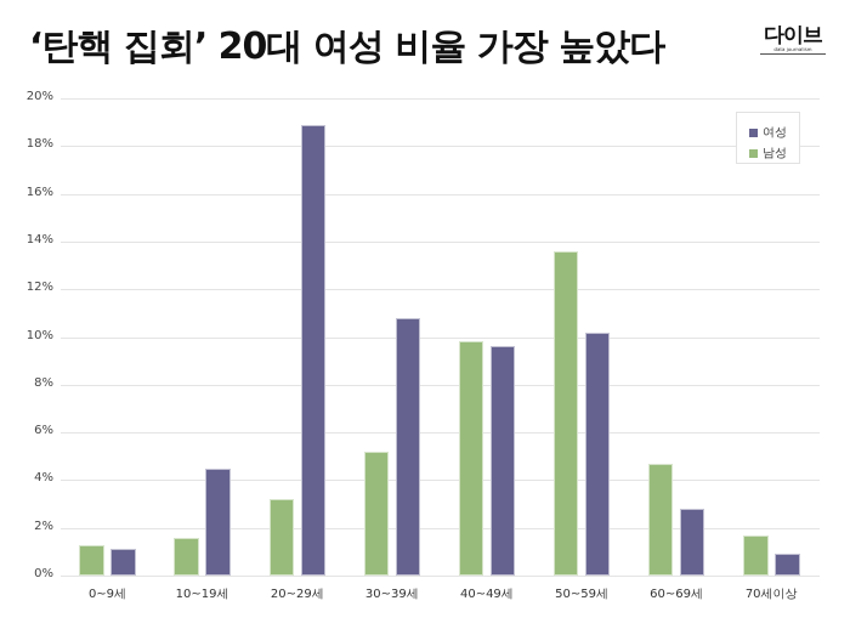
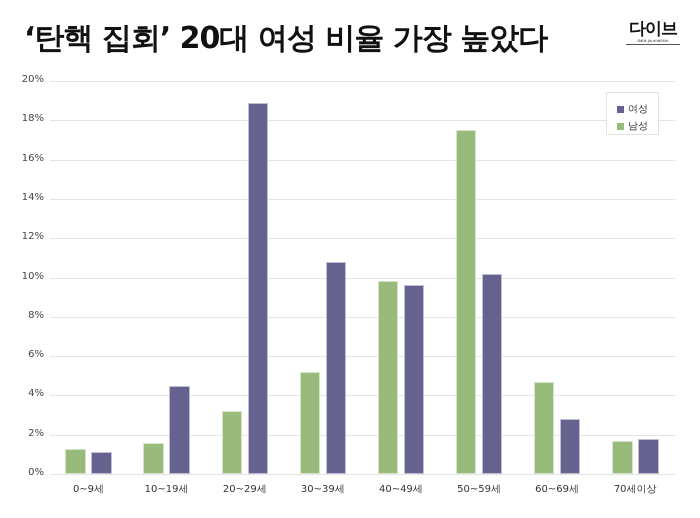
남성/50~59세: 13.6% -> 17.5%
여성/70세이상: 0.9% -> 1.8%
